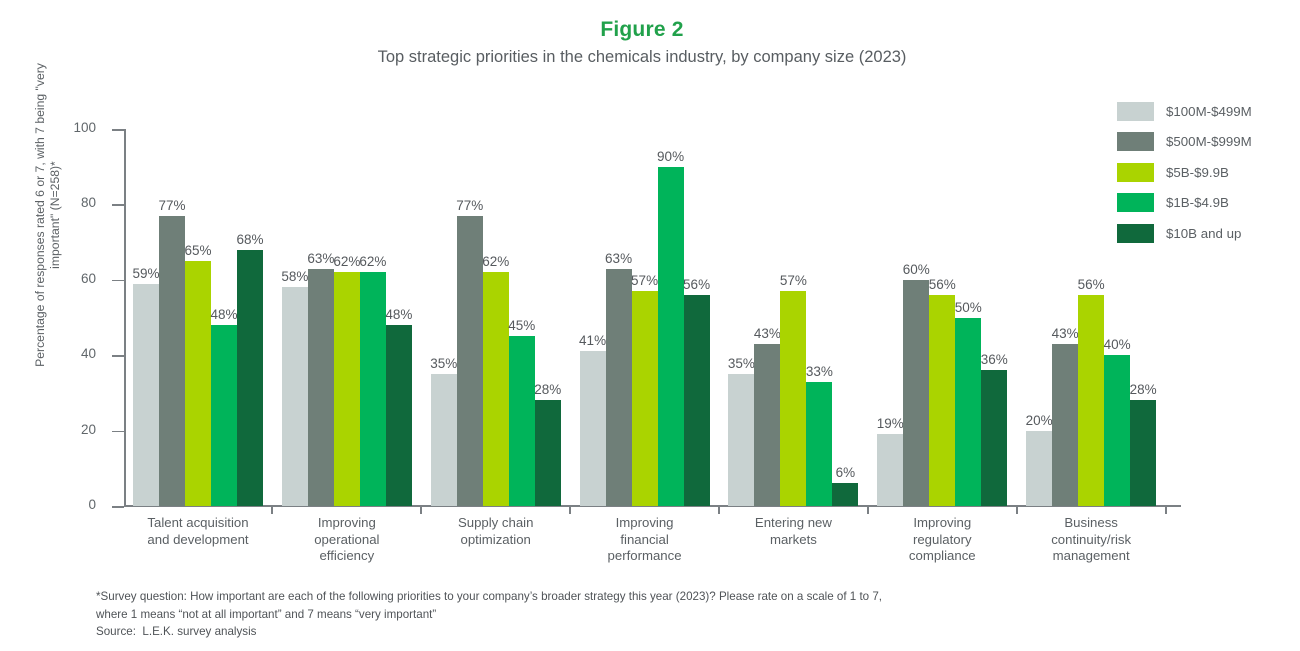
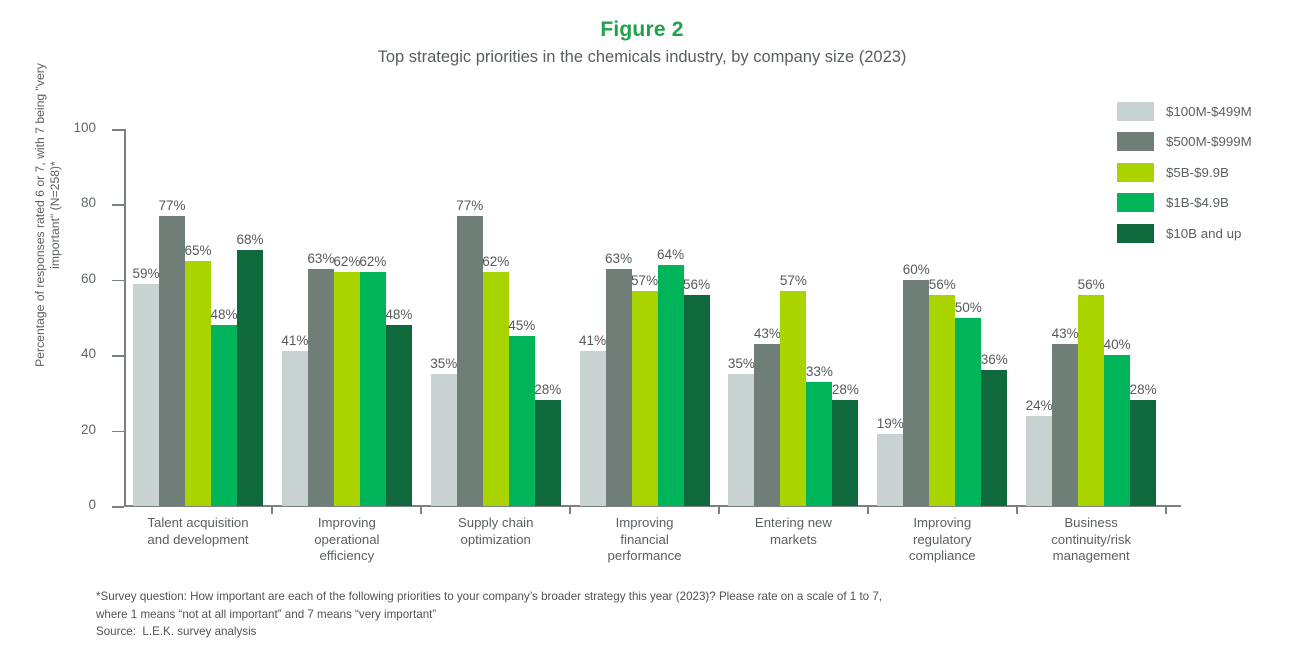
$100M-$499M/Improving operational efficiency: 58% -> 41%
$1B-$4.9B/Improving financial performance: 90% -> 64%
$10B and up/Entering new markets: 6% -> 28%
$100M-$499M/Business continuity/risk management: 20% -> 24%
